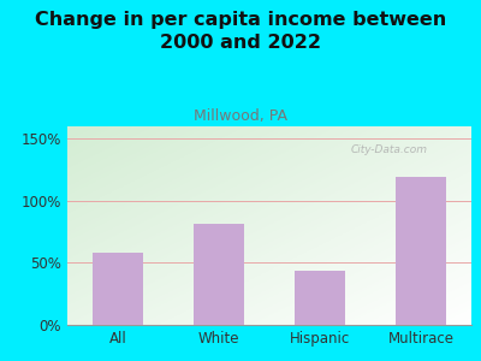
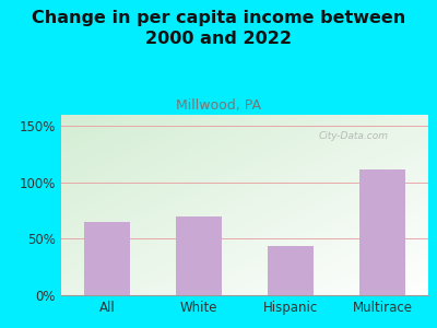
All: 58% -> 65%
White: 81% -> 70%
Multirace: 119% -> 112%
